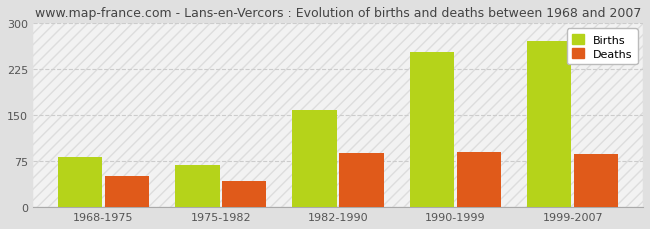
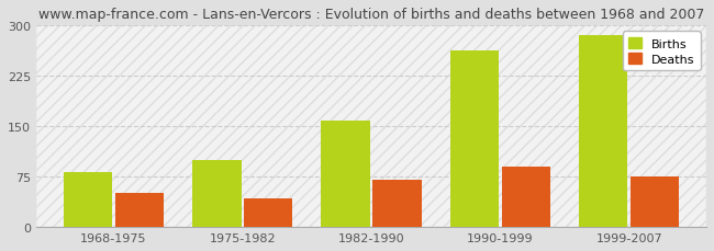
Births/1975-1982: 68 -> 100
Deaths/1982-1990: 88 -> 70
Births/1990-1999: 252 -> 262
Births/1999-2007: 270 -> 285
Deaths/1999-2007: 86 -> 76
